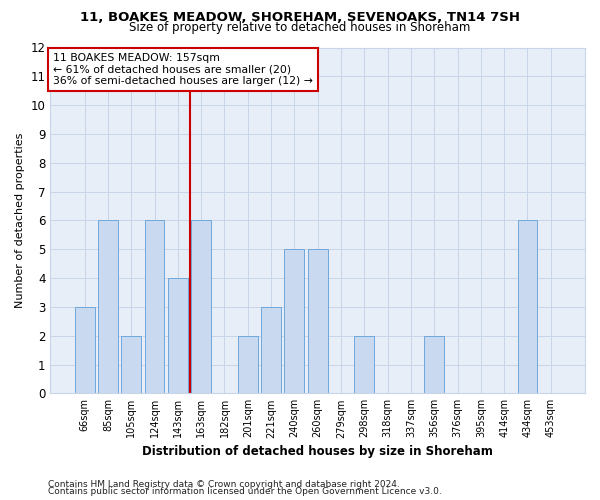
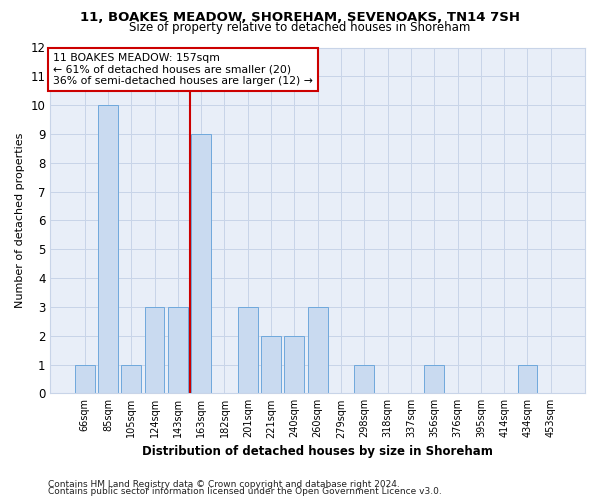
66sqm: 3 -> 1
85sqm: 6 -> 10
105sqm: 2 -> 1
124sqm: 6 -> 3
143sqm: 4 -> 3
163sqm: 6 -> 9
201sqm: 2 -> 3
221sqm: 3 -> 2
240sqm: 5 -> 2
260sqm: 5 -> 3
298sqm: 2 -> 1
356sqm: 2 -> 1
434sqm: 6 -> 1
